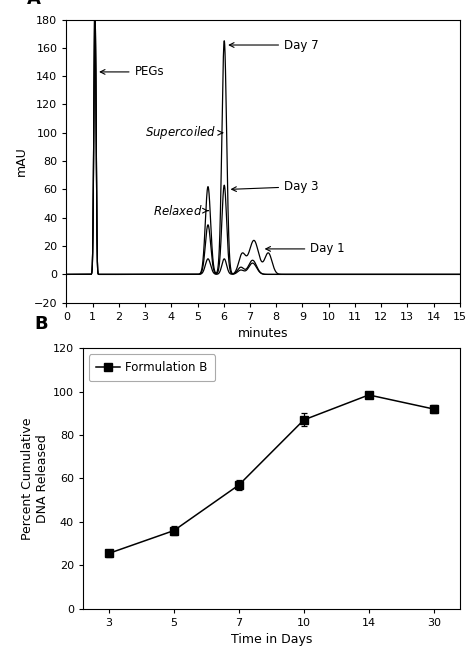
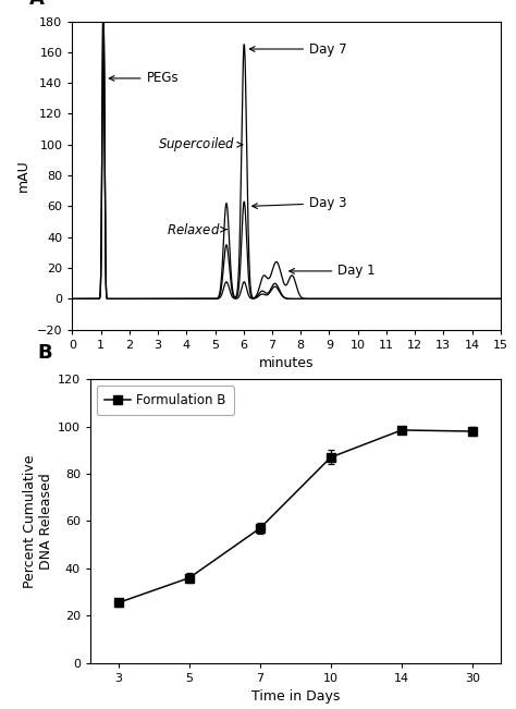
30: 92.0 -> 98.0
